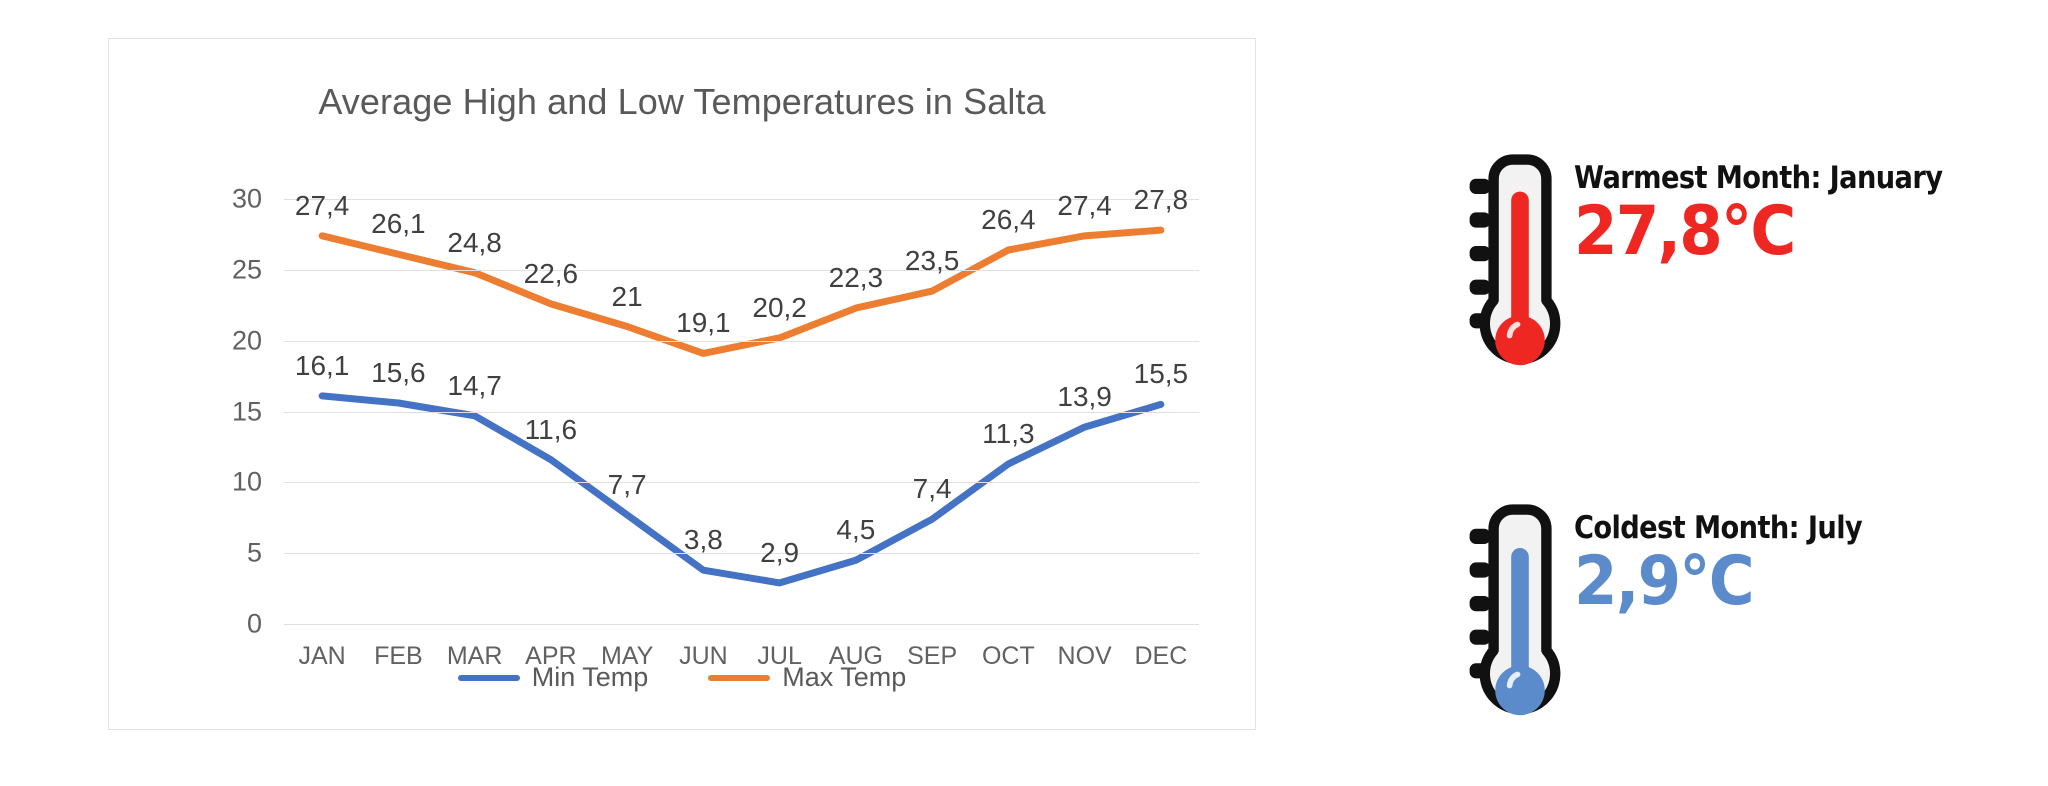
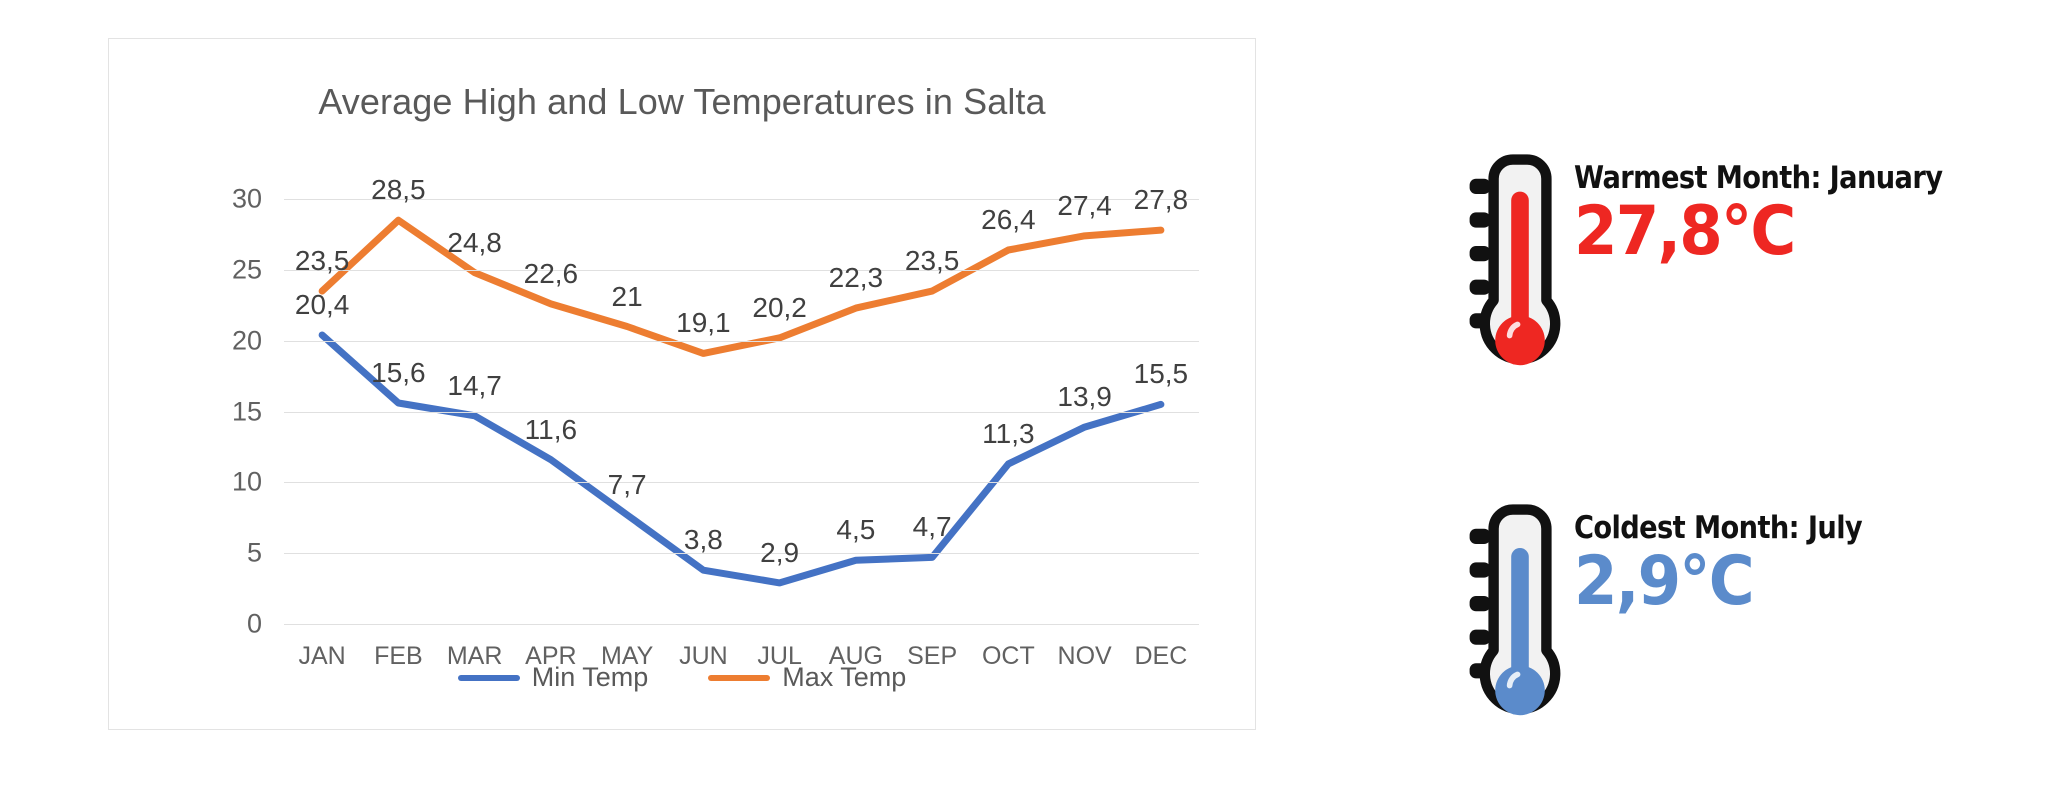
Min Temp/JAN: 16,1 -> 20,4
Max Temp/JAN: 27,4 -> 23,5
Max Temp/FEB: 26,1 -> 28,5
Min Temp/SEP: 7,4 -> 4,7
